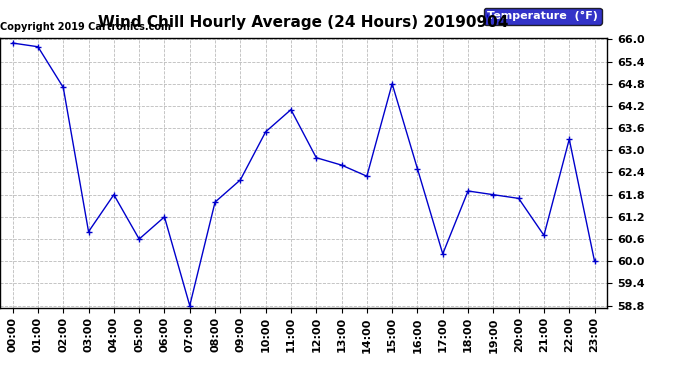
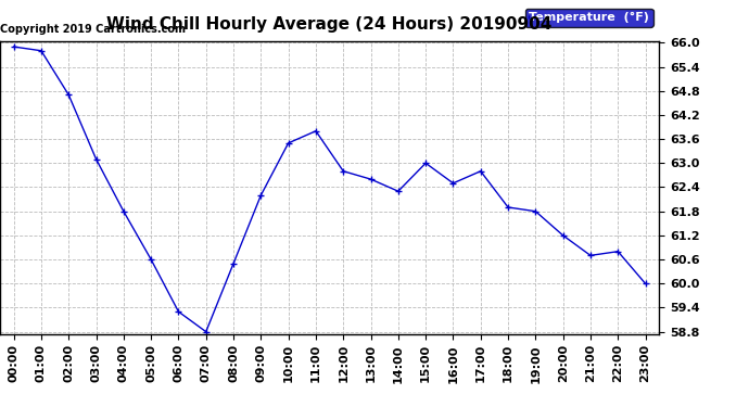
03:00: 60.8 -> 63.1
06:00: 61.2 -> 59.3
08:00: 61.6 -> 60.5
11:00: 64.1 -> 63.8
15:00: 64.8 -> 63.0
17:00: 60.2 -> 62.8
20:00: 61.7 -> 61.2
22:00: 63.3 -> 60.8
